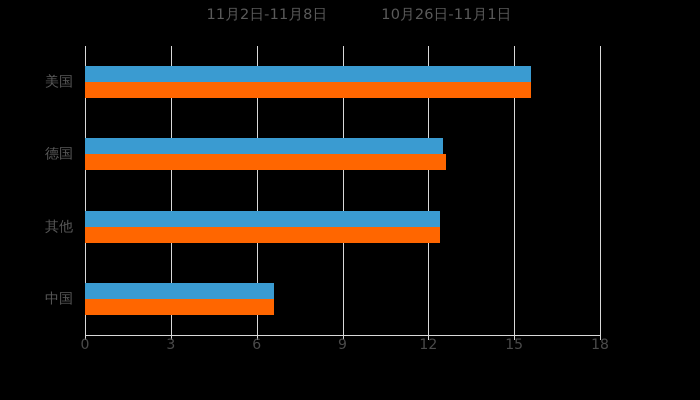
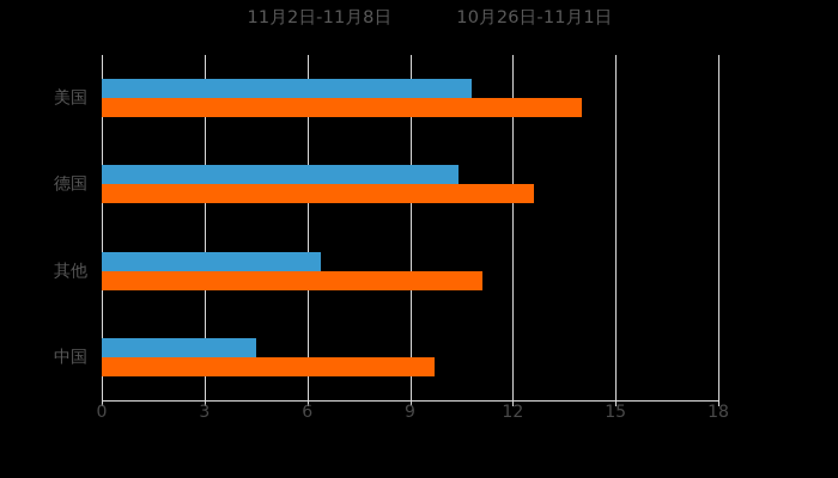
11月2日-11月8日/美国: 15.6 -> 10.8
10月26日-11月1日/美国: 15.6 -> 14.0
11月2日-11月8日/德国: 12.5 -> 10.4
11月2日-11月8日/其他: 12.4 -> 6.4
10月26日-11月1日/其他: 12.4 -> 11.1
11月2日-11月8日/中国: 6.6 -> 4.5
10月26日-11月1日/中国: 6.6 -> 9.7
